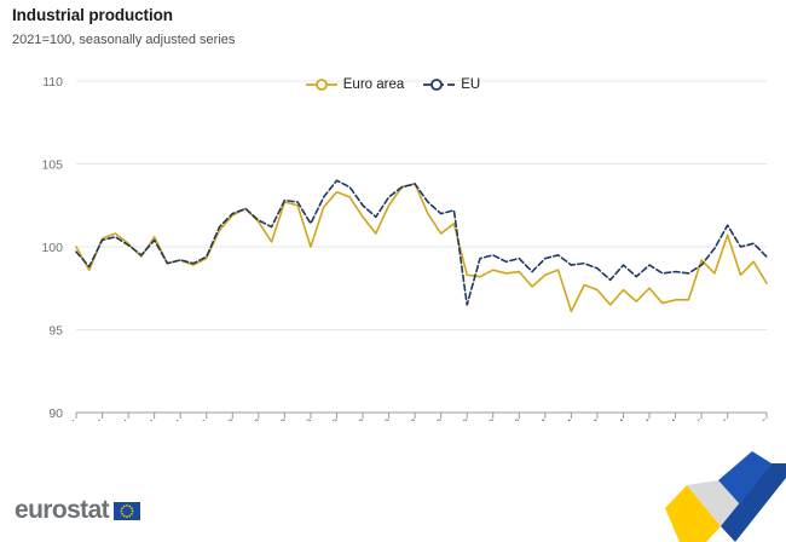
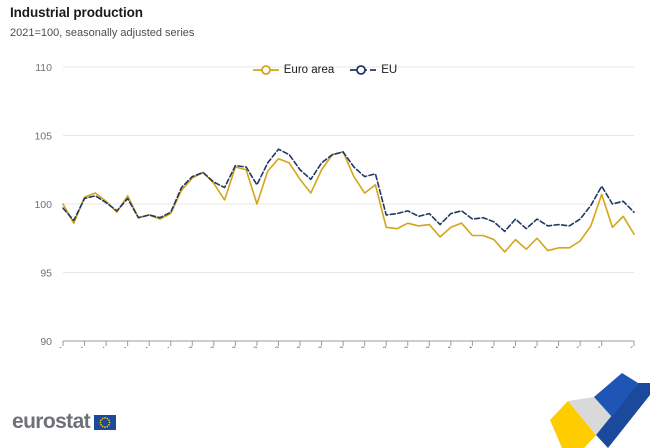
EU/07-2023: 96.5 -> 99.2
Euro area/03-2024: 96.1 -> 97.7
Euro area/01-2025: 99.2 -> 97.3
